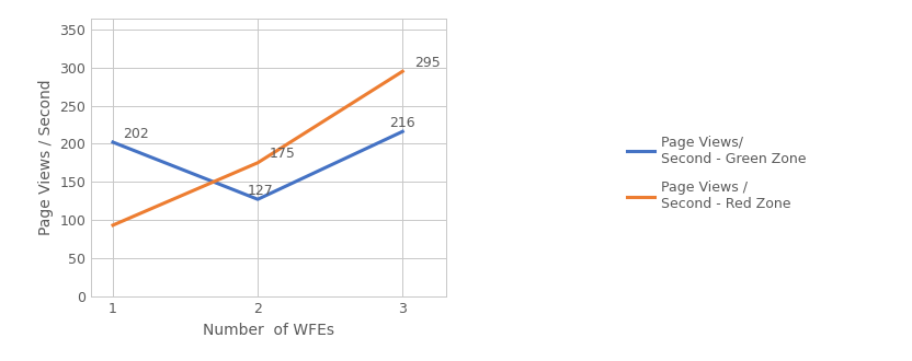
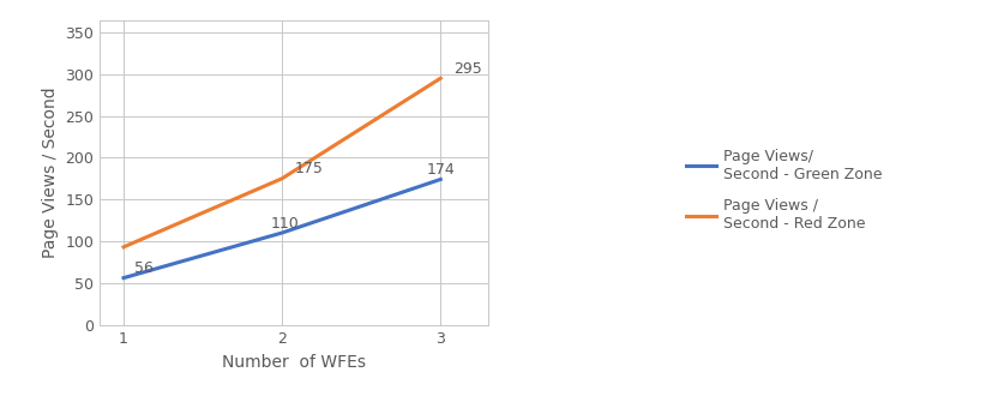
Page Views/ Second - Green Zone/1: 202 -> 56
Page Views/ Second - Green Zone/2: 127 -> 110
Page Views/ Second - Green Zone/3: 216 -> 174
